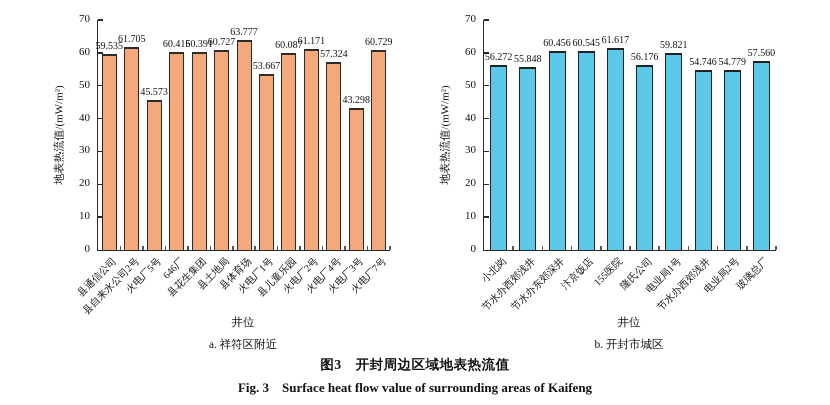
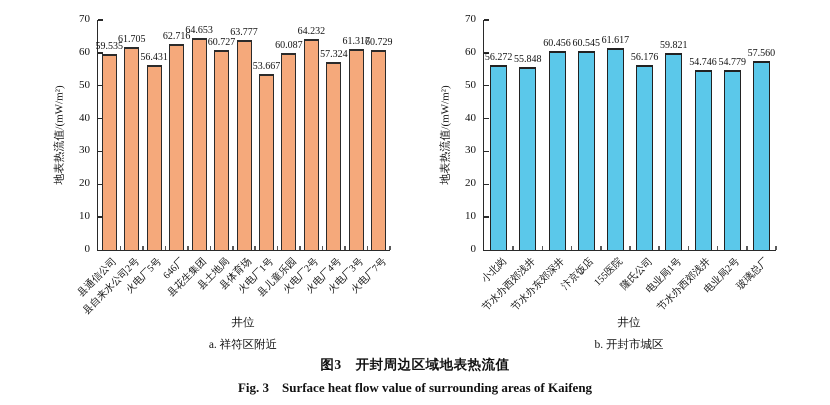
a. 祥符区附近/火电厂5号: 45.573 -> 56.431
a. 祥符区附近/646厂: 60.415 -> 62.716
a. 祥符区附近/县花生集团: 60.391 -> 64.653
a. 祥符区附近/火电厂2号: 61.171 -> 64.232
a. 祥符区附近/火电厂3号: 43.298 -> 61.317
